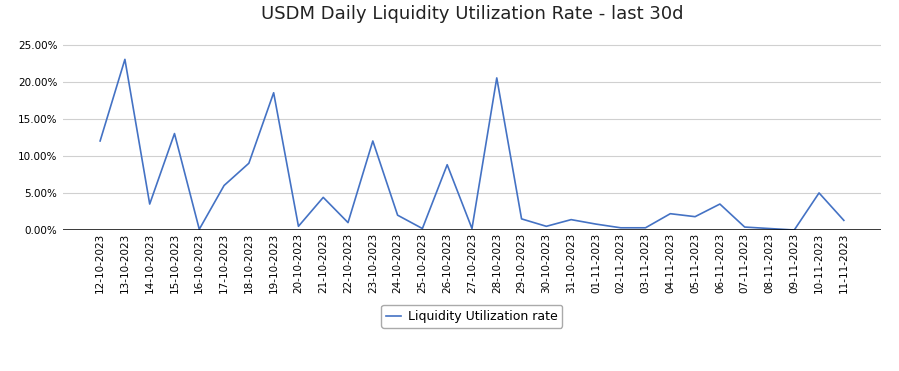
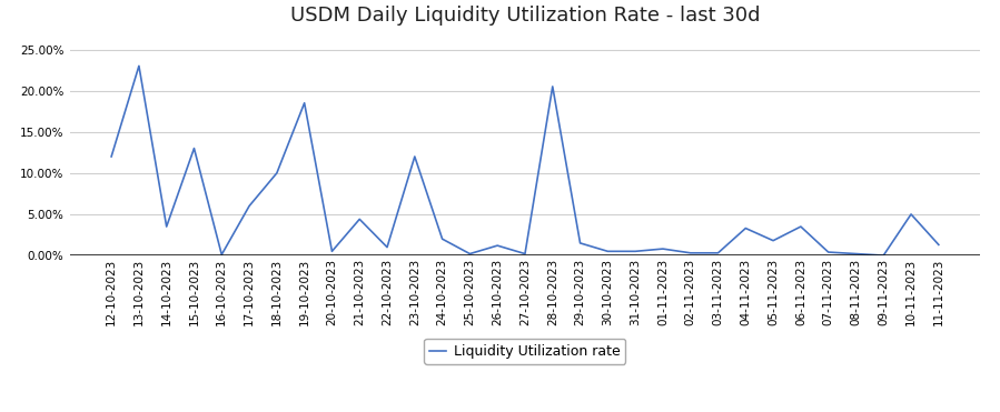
18-10-2023: 9.0% -> 10.0%
26-10-2023: 8.8% -> 1.2%
31-10-2023: 1.4% -> 0.5%
04-11-2023: 2.2% -> 3.3%
